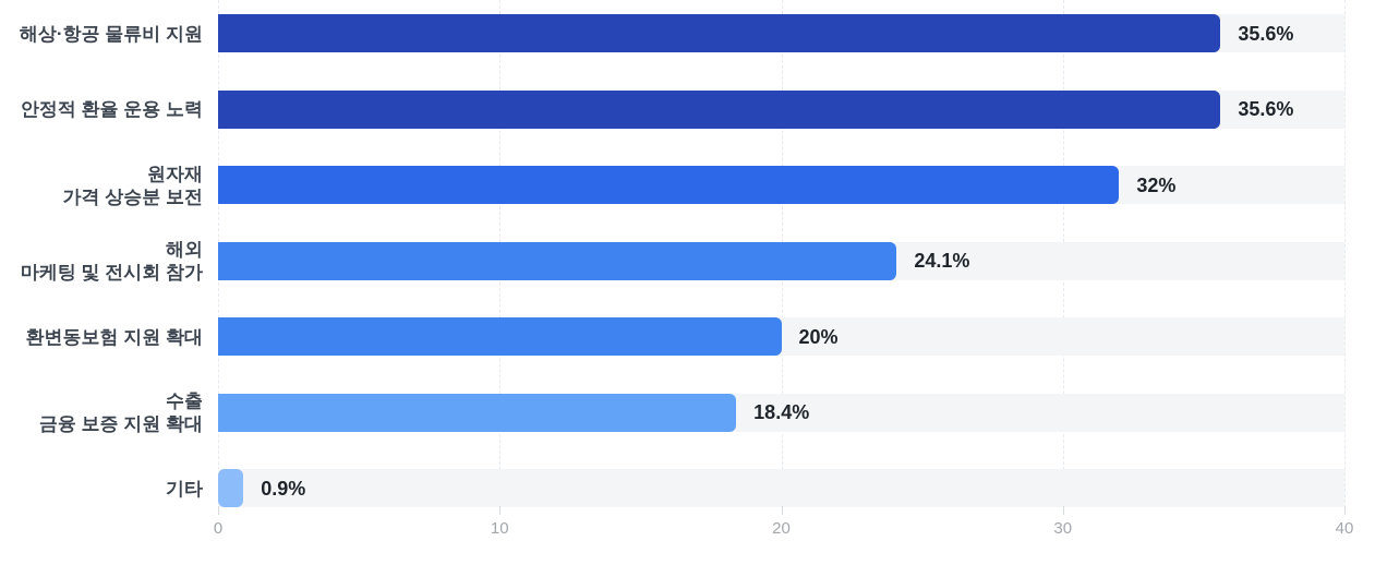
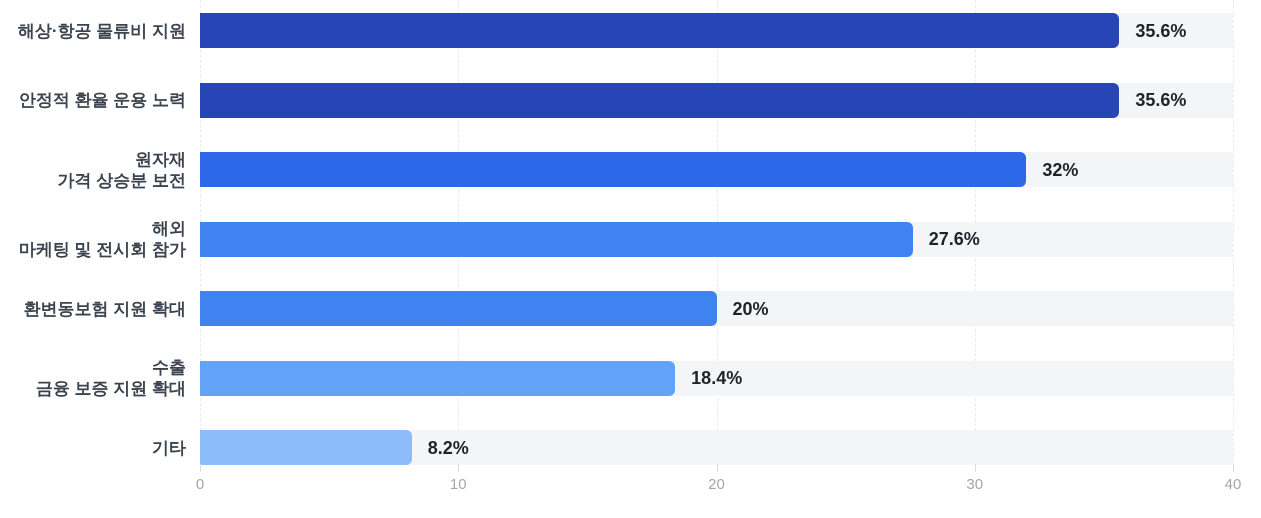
해외 마케팅 및 전시회 참가: 24.1% -> 27.6%
기타: 0.9% -> 8.2%
